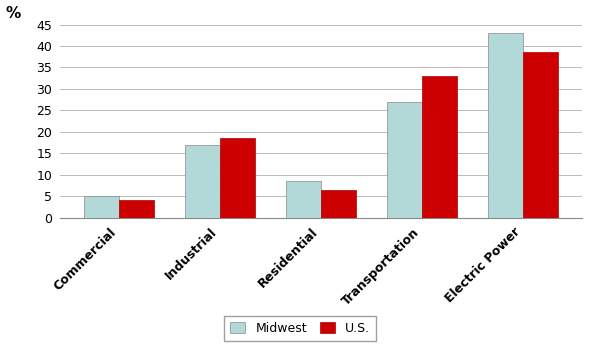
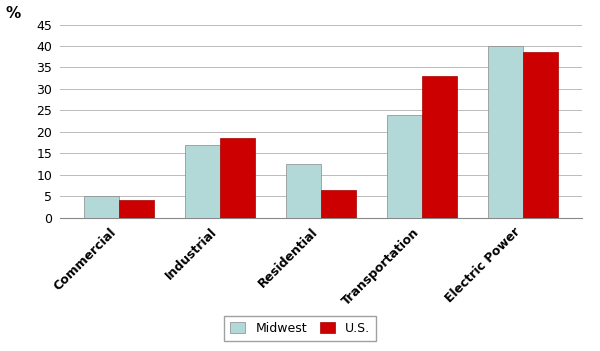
Midwest/Residential: 8.5 -> 12.5
Midwest/Transportation: 27.0 -> 24.0
Midwest/Electric Power: 43.0 -> 40.0
